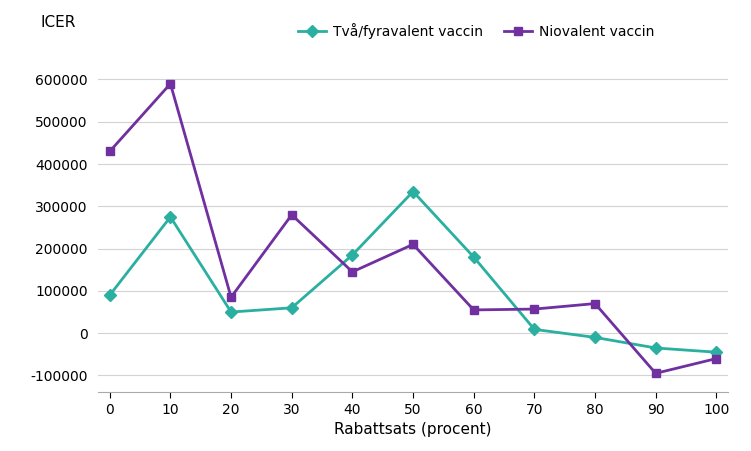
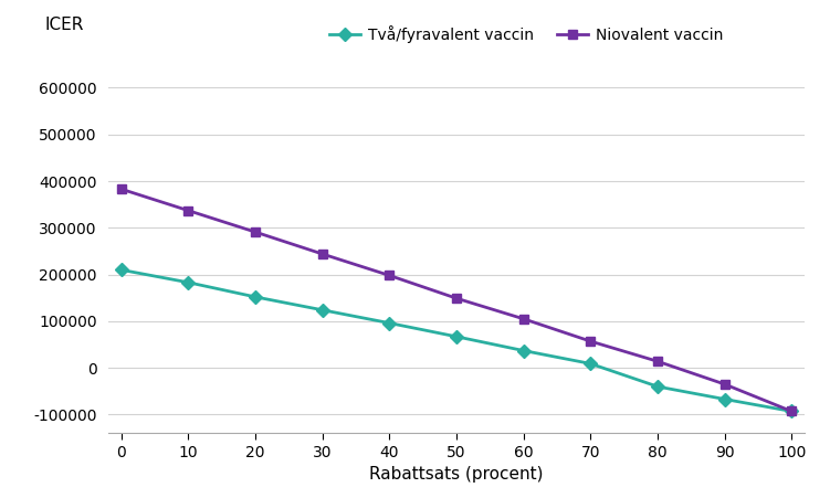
Två/fyravalent vaccin/0: 90000 -> 210000
Niovalent vaccin/0: 430000 -> 383000
Två/fyravalent vaccin/10: 275000 -> 183000
Niovalent vaccin/10: 590000 -> 337000
Två/fyravalent vaccin/20: 50000 -> 152000
Niovalent vaccin/20: 85000 -> 291000
Två/fyravalent vaccin/30: 60000 -> 124000
Niovalent vaccin/30: 280000 -> 244000
Två/fyravalent vaccin/40: 185000 -> 96000
Niovalent vaccin/40: 145000 -> 198000
Två/fyravalent vaccin/50: 335000 -> 67000
Niovalent vaccin/50: 210000 -> 149000
Två/fyravalent vaccin/60: 180000 -> 37000
Niovalent vaccin/60: 55000 -> 105000
Två/fyravalent vaccin/80: -10000 -> -40000
Niovalent vaccin/80: 70000 -> 14000
Två/fyravalent vaccin/90: -35000 -> -67000
Niovalent vaccin/90: -95000 -> -35000
Två/fyravalent vaccin/100: -45000 -> -93000
Niovalent vaccin/100: -60000 -> -93000
